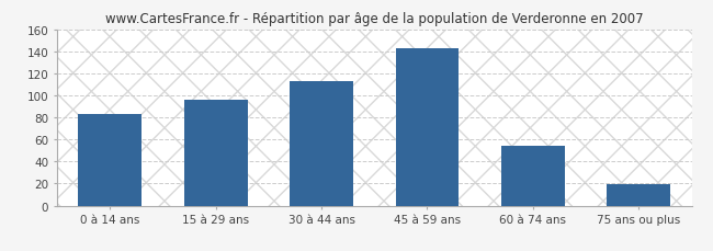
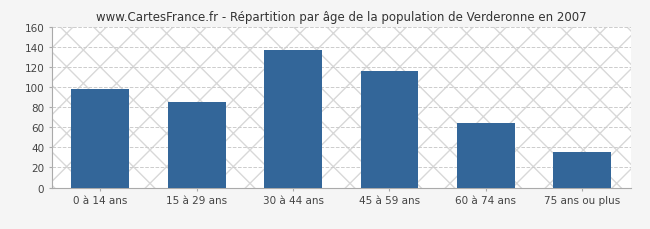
0 à 14 ans: 83 -> 98
15 à 29 ans: 96 -> 85
30 à 44 ans: 113 -> 137
45 à 59 ans: 143 -> 116
60 à 74 ans: 54 -> 64
75 ans ou plus: 19 -> 35
